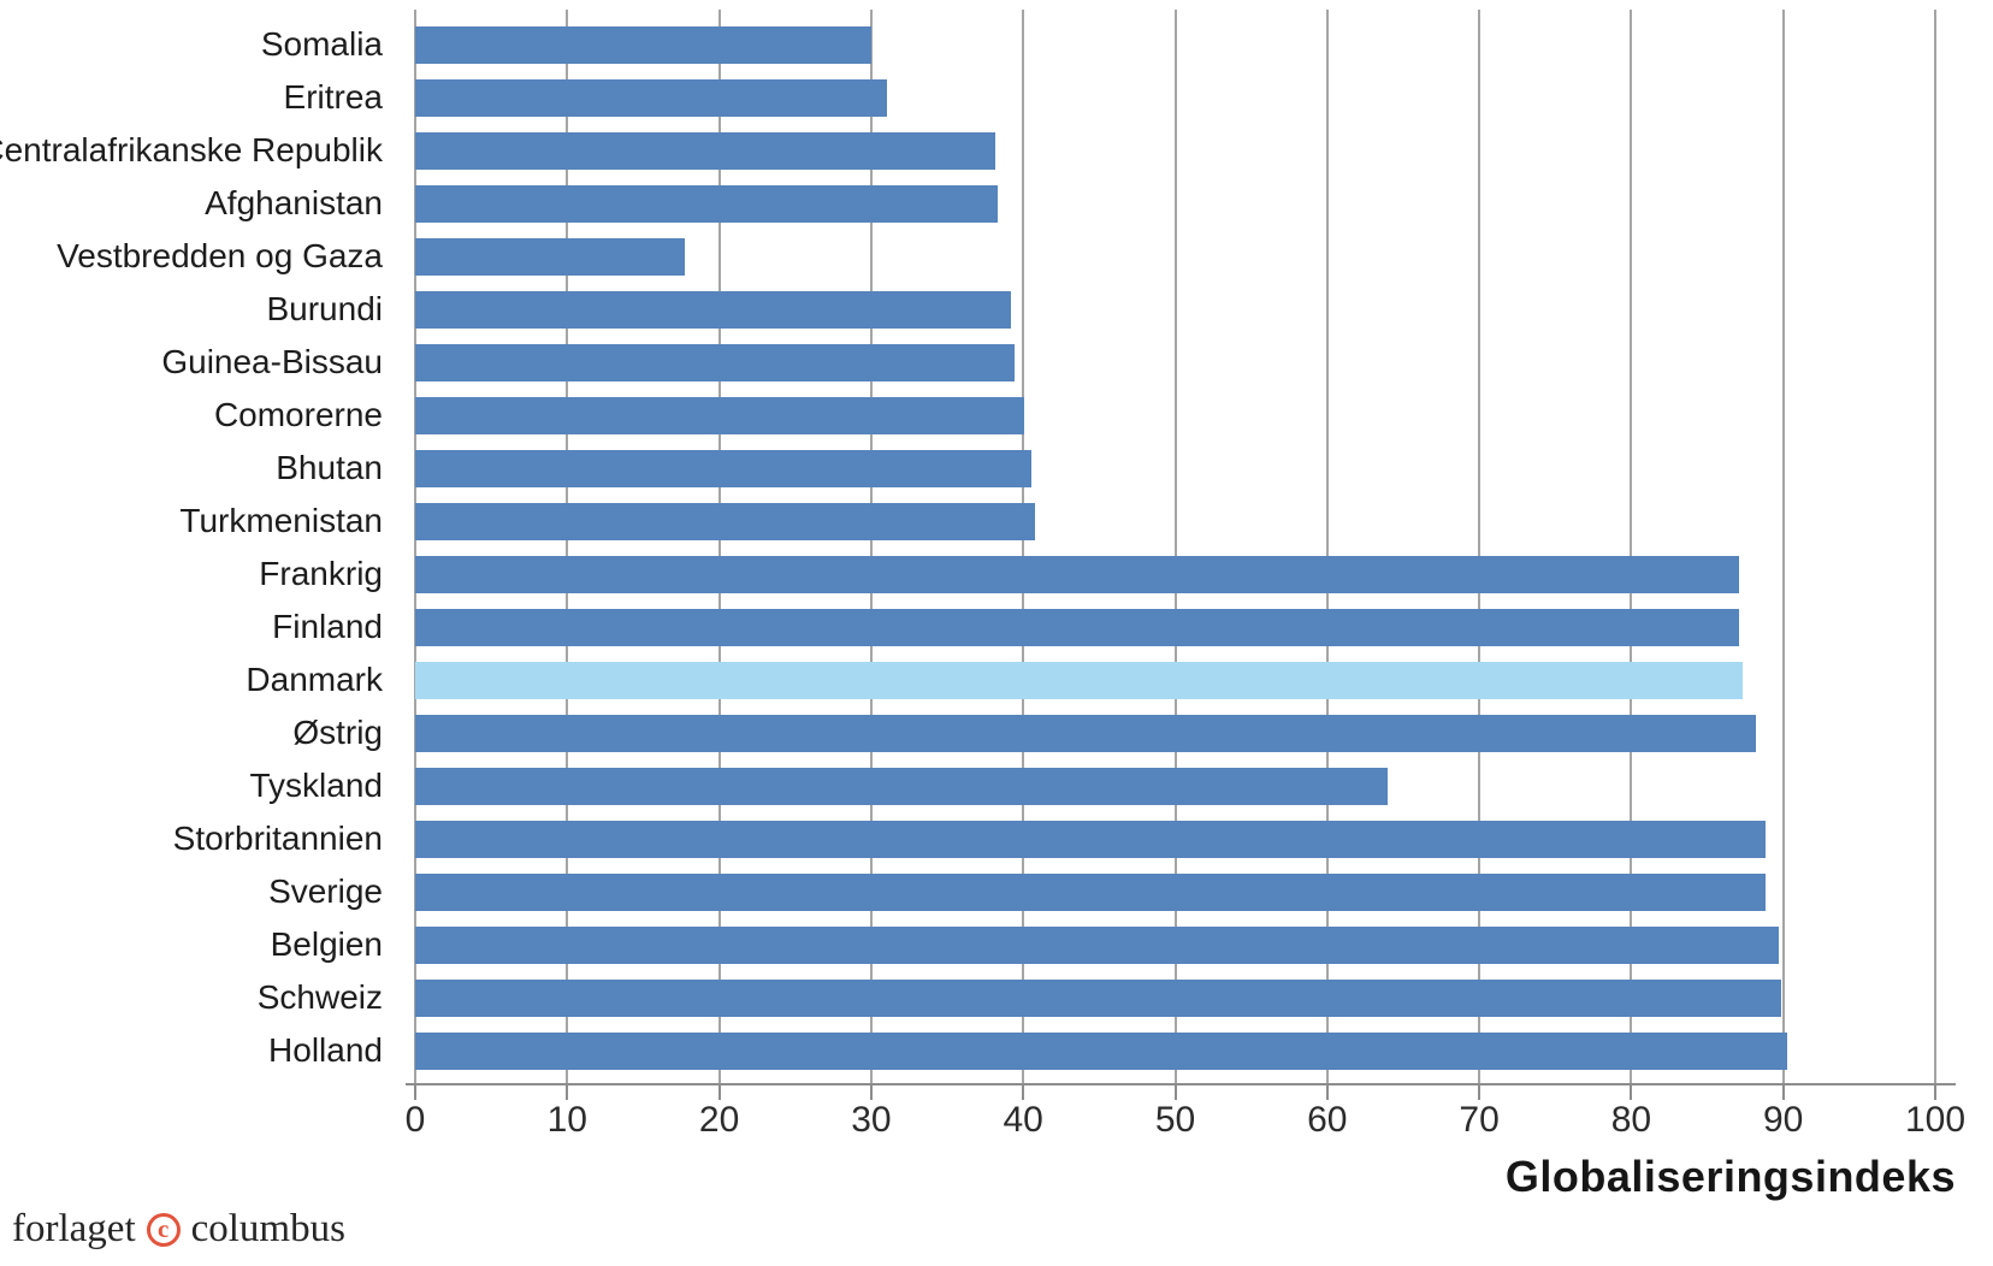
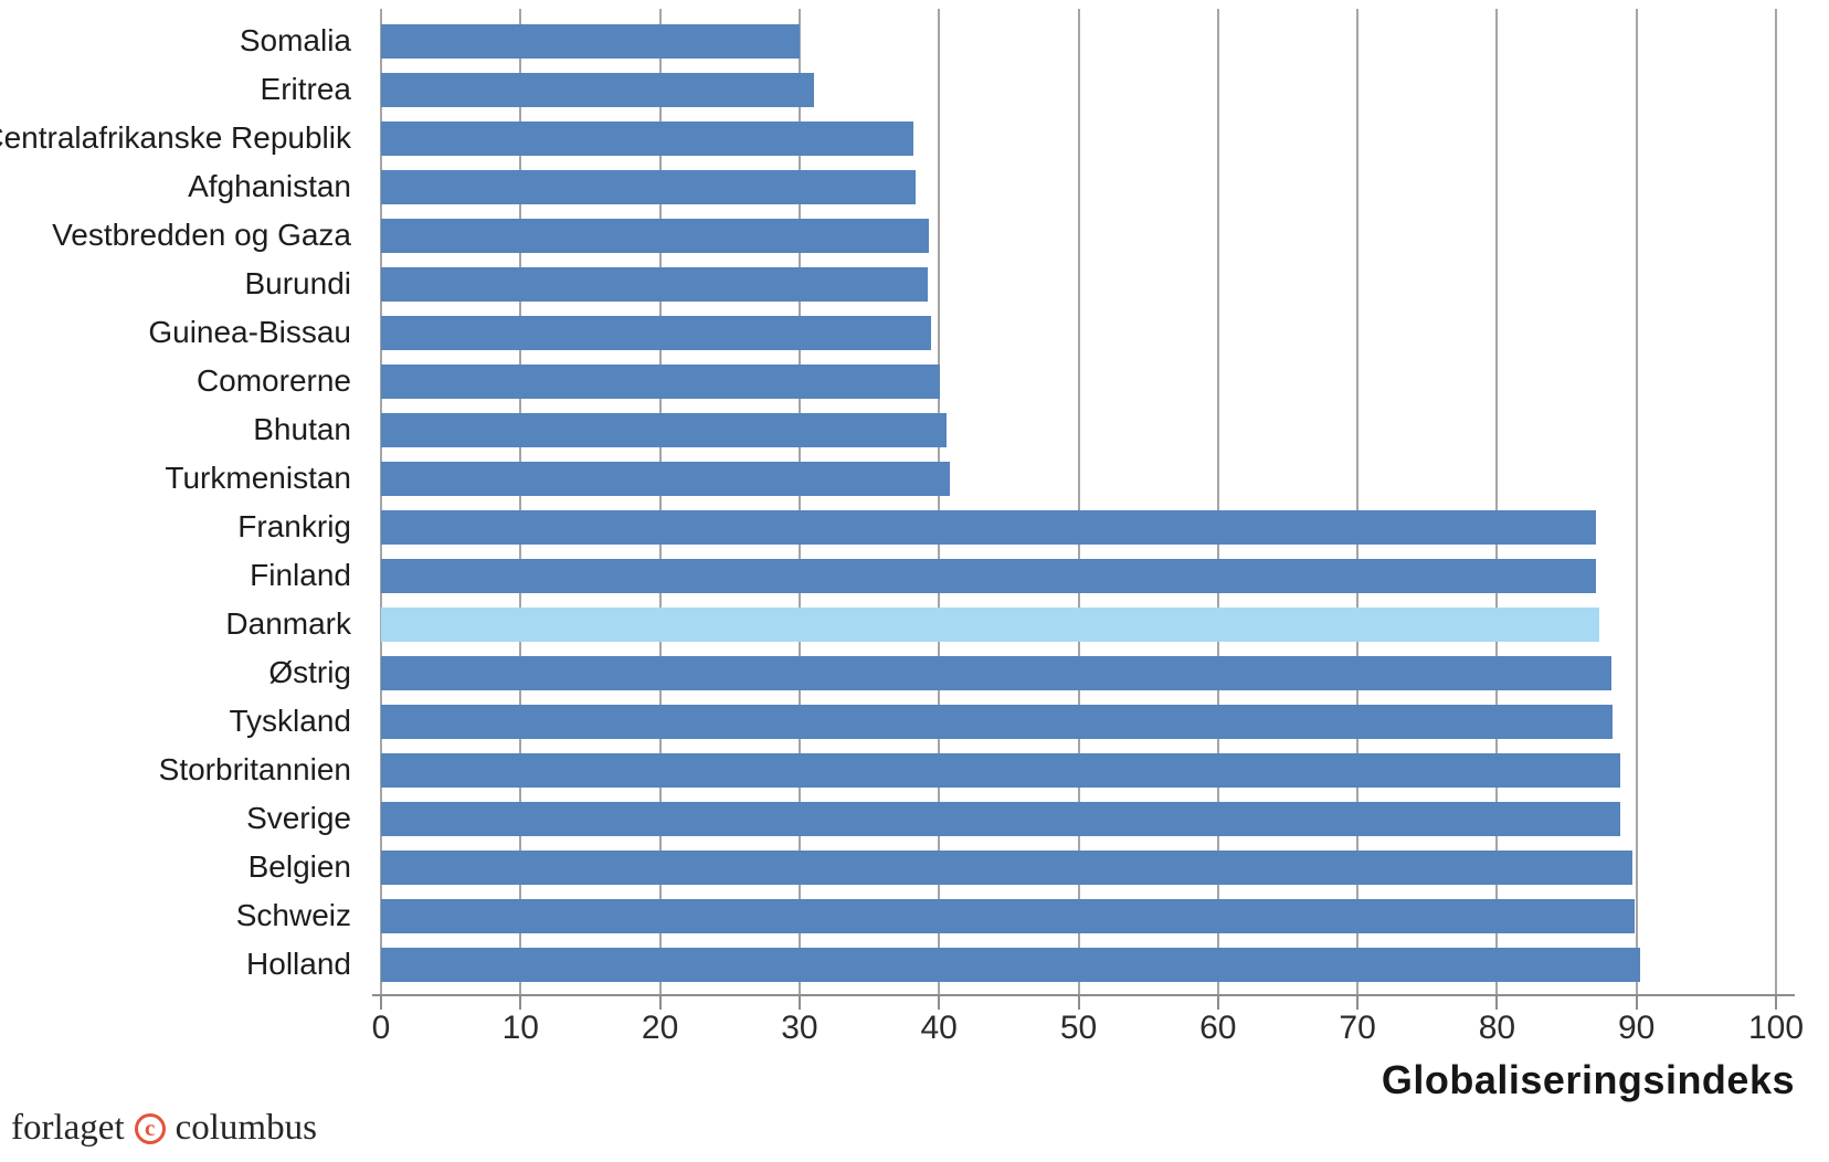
Vestbredden og Gaza: 17.7 -> 39.3
Tyskland: 64.0 -> 88.3
